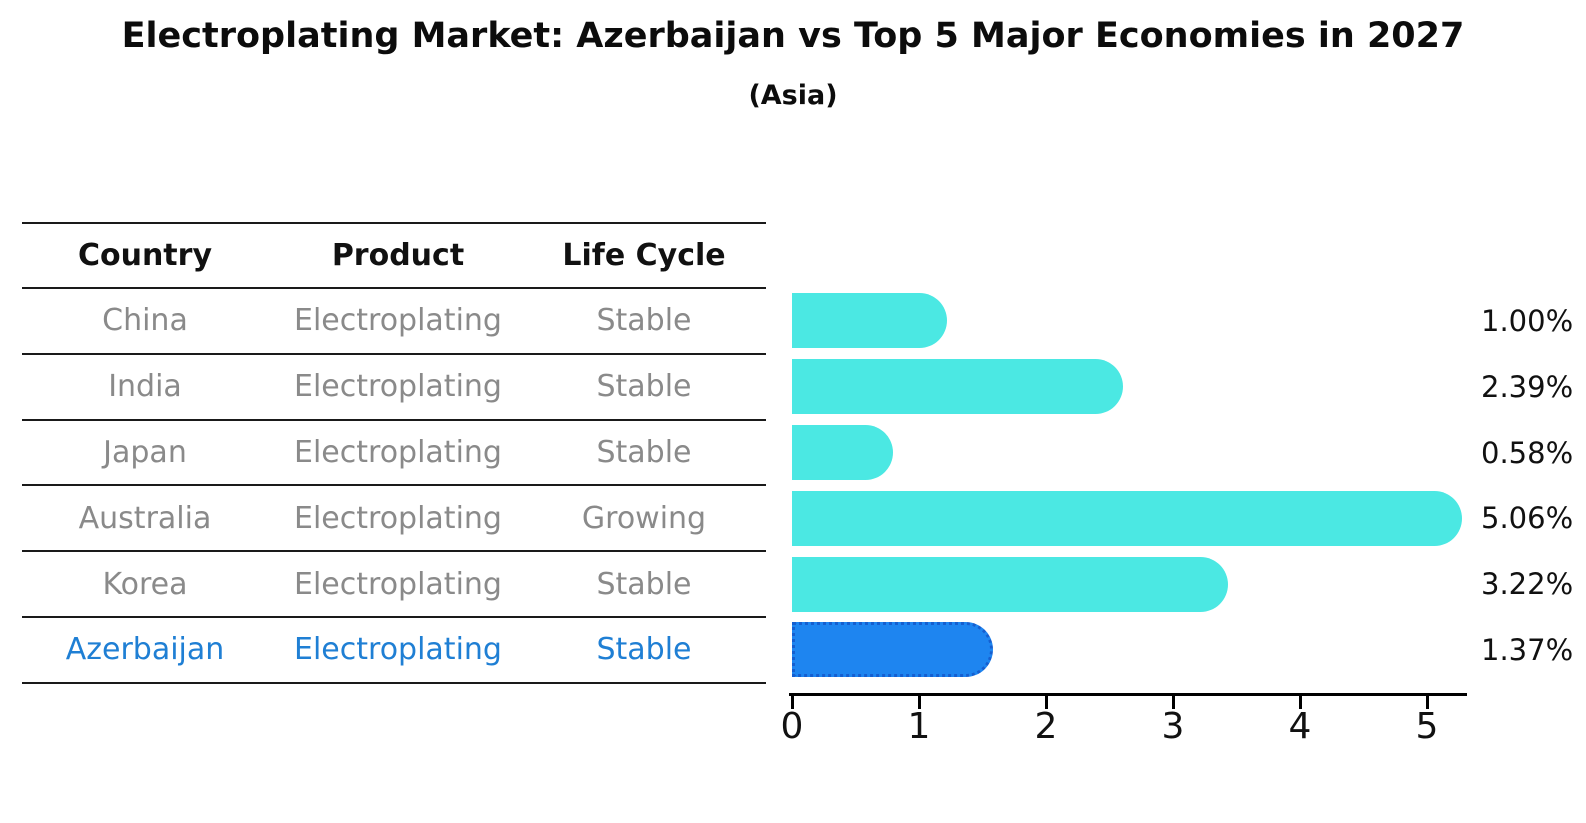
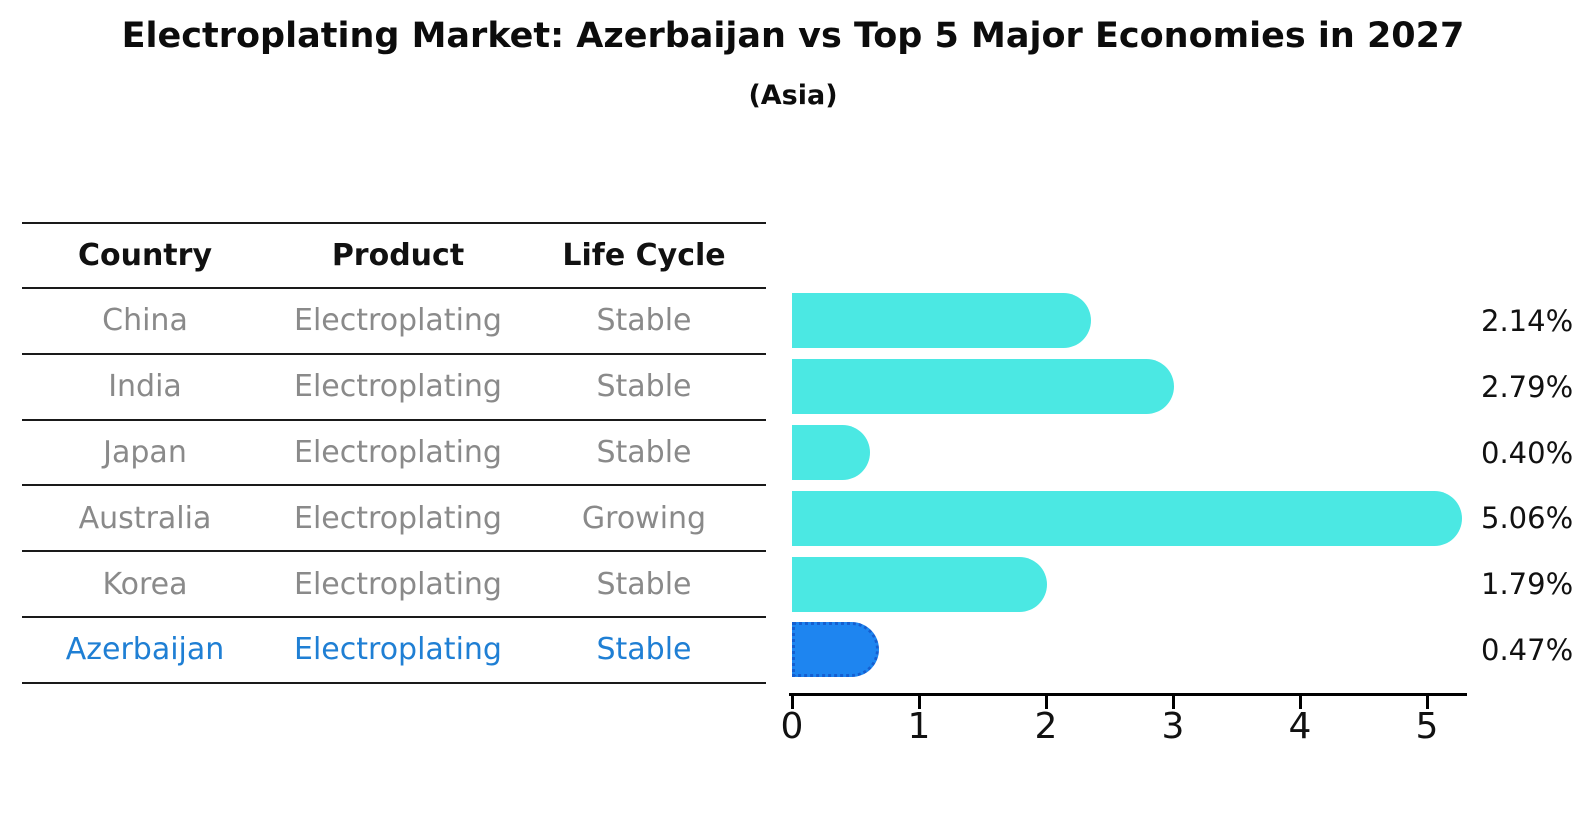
China: 1.00% -> 2.14%
India: 2.39% -> 2.79%
Japan: 0.58% -> 0.40%
Korea: 3.22% -> 1.79%
Azerbaijan: 1.37% -> 0.47%
